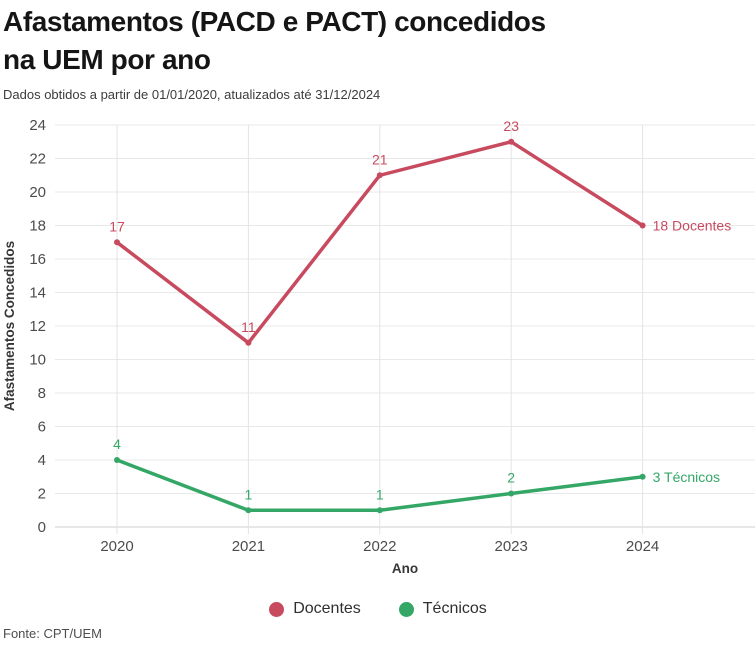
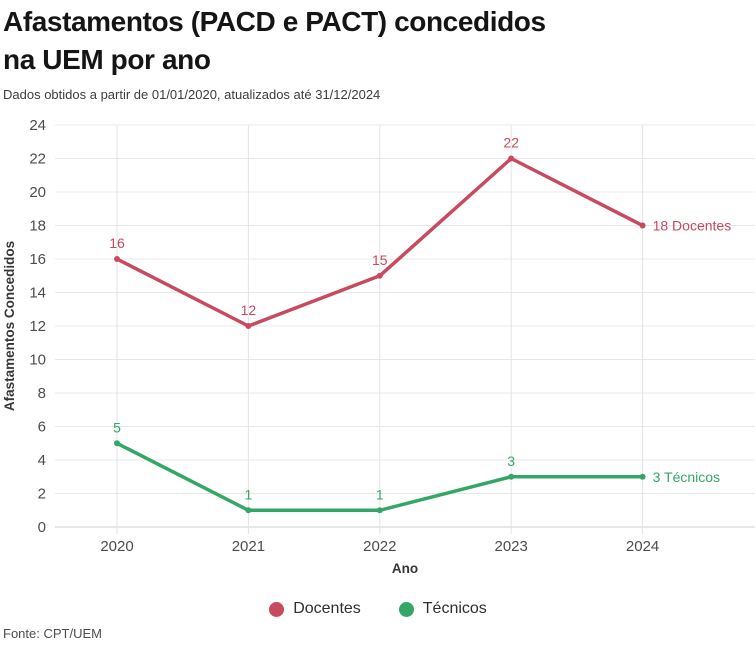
Docentes/2020: 17 -> 16
Técnicos/2020: 4 -> 5
Docentes/2021: 11 -> 12
Docentes/2022: 21 -> 15
Docentes/2023: 23 -> 22
Técnicos/2023: 2 -> 3
